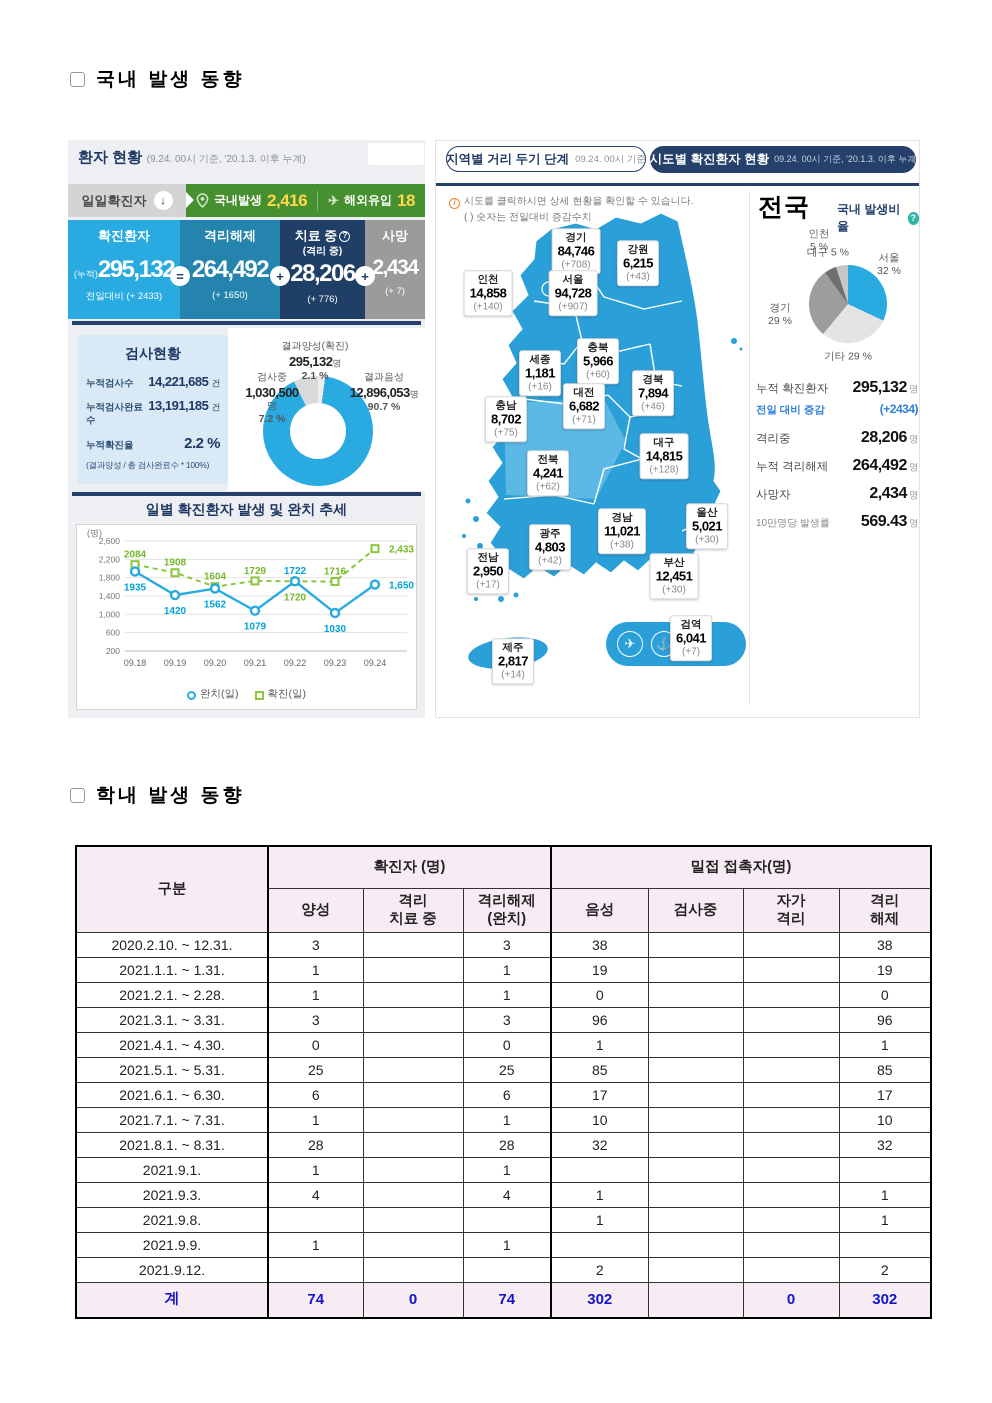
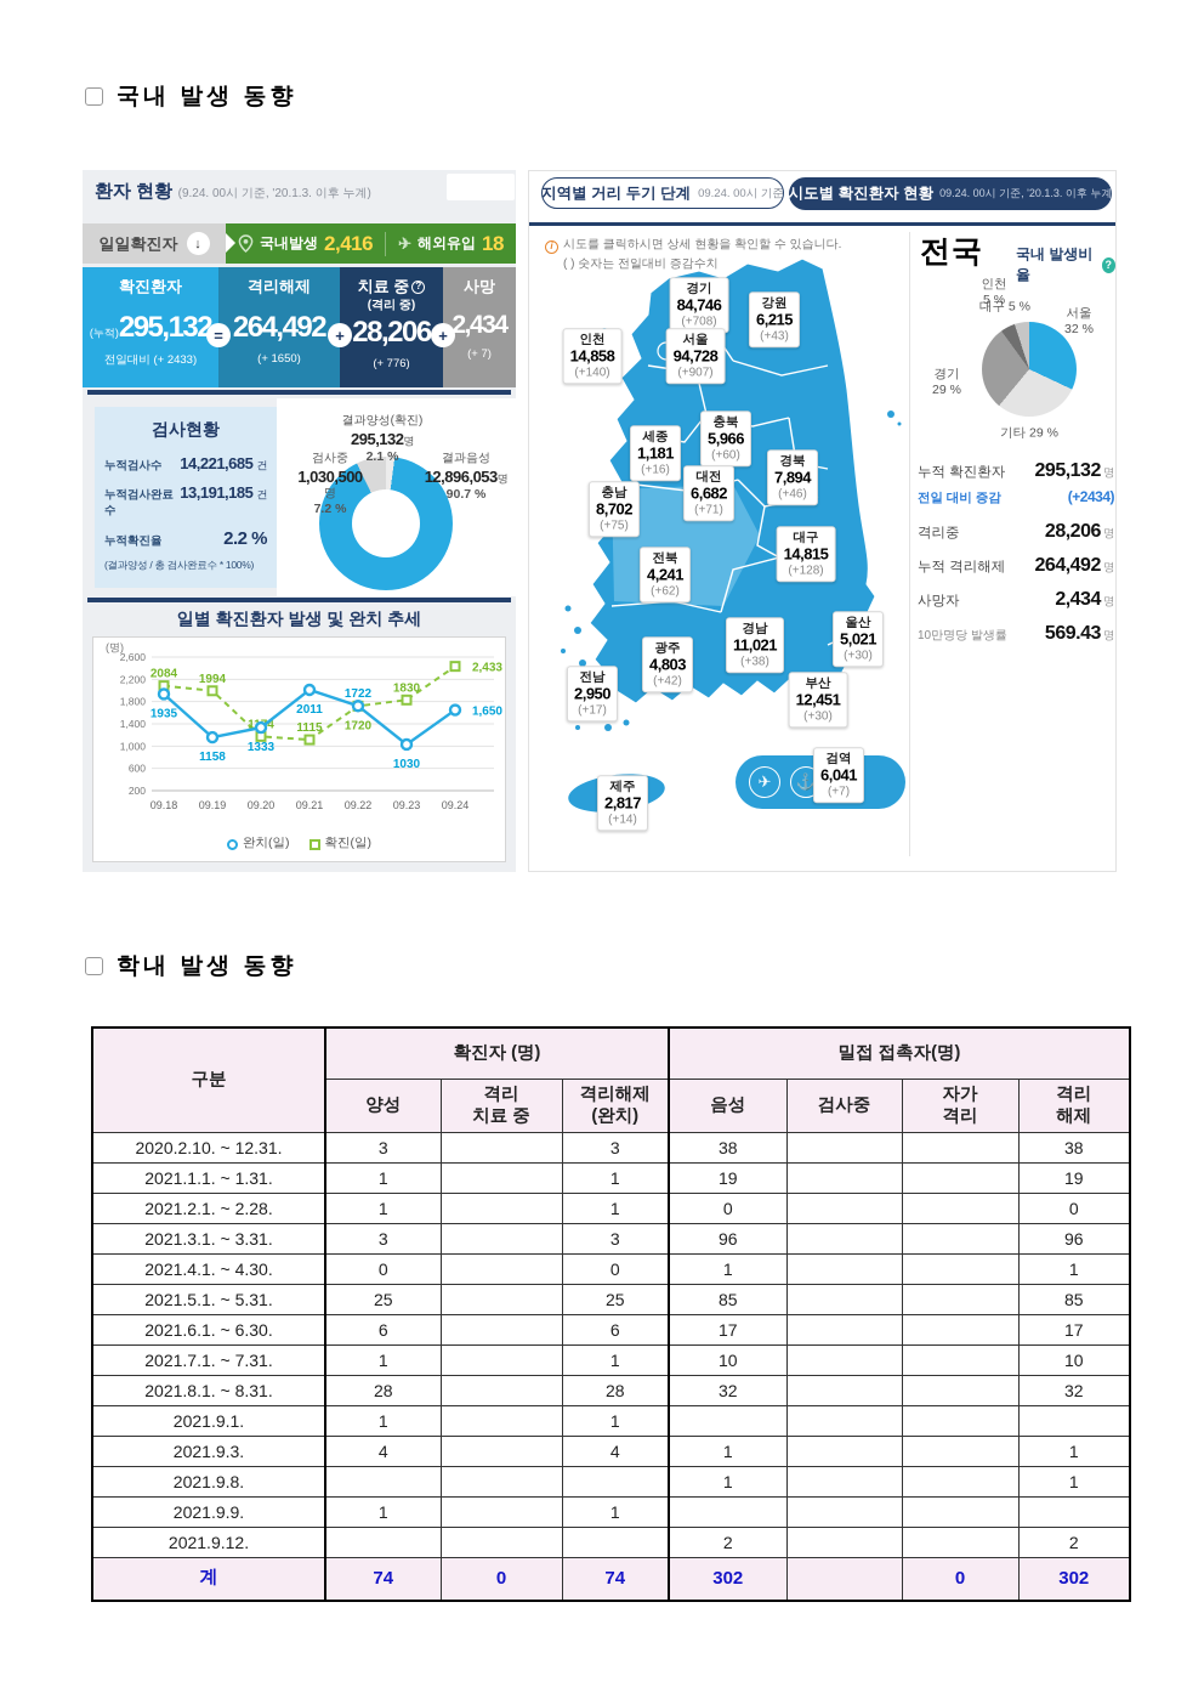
일별 확진환자 발생 및 완치 추세/완치(일)/09.19: 1420 -> 1158
일별 확진환자 발생 및 완치 추세/확진(일)/09.19: 1908 -> 1994
일별 확진환자 발생 및 완치 추세/완치(일)/09.20: 1562 -> 1333
일별 확진환자 발생 및 완치 추세/확진(일)/09.20: 1604 -> 1174
일별 확진환자 발생 및 완치 추세/완치(일)/09.21: 1079 -> 2011
일별 확진환자 발생 및 완치 추세/확진(일)/09.21: 1729 -> 1115
일별 확진환자 발생 및 완치 추세/확진(일)/09.23: 1716 -> 1830
